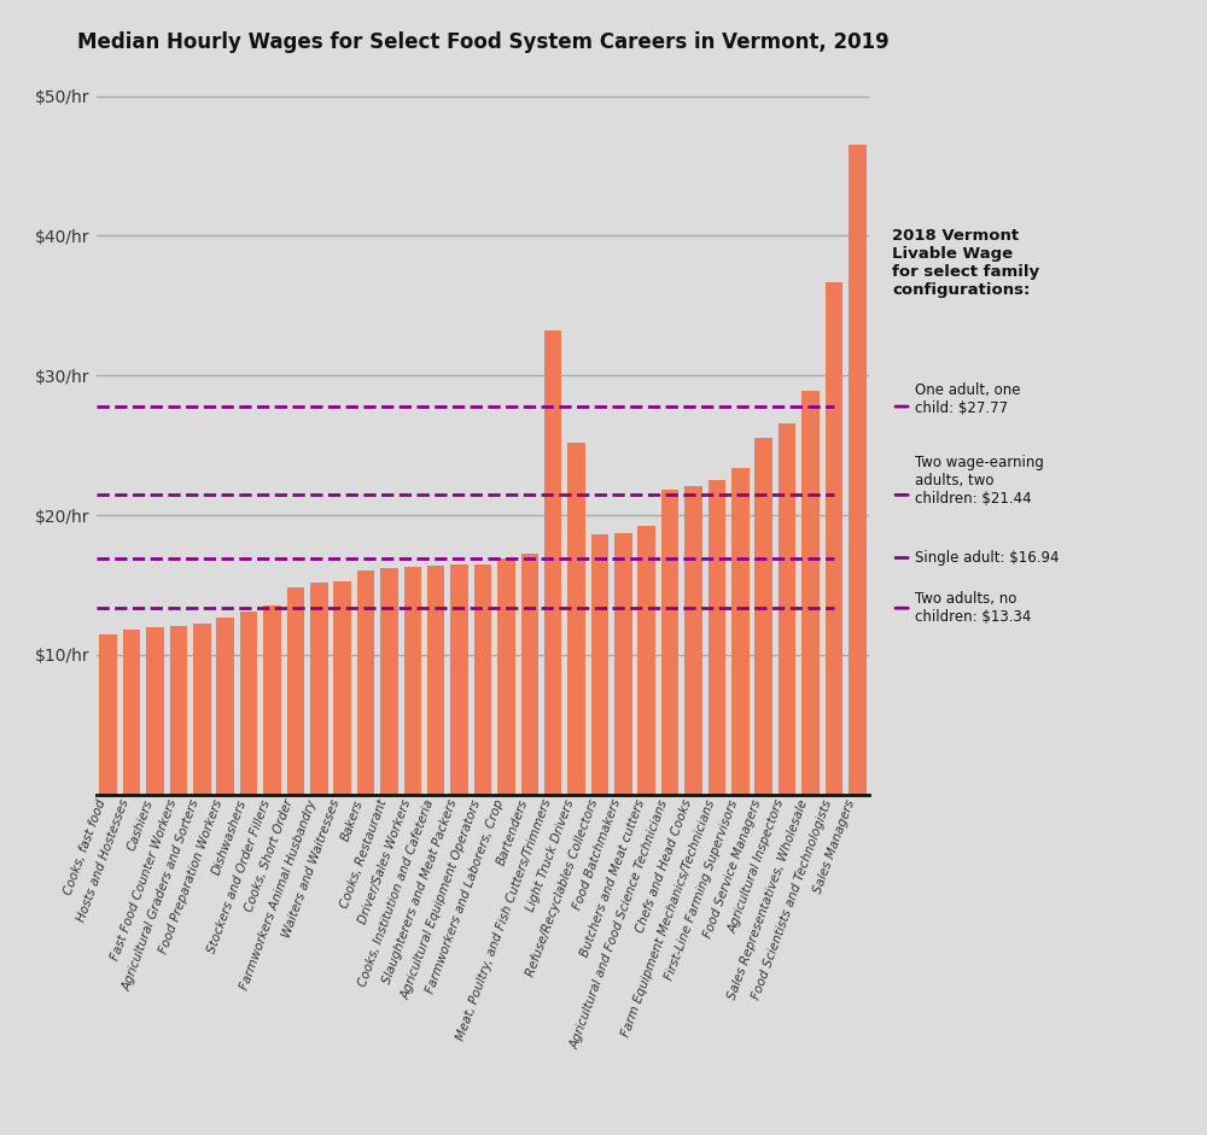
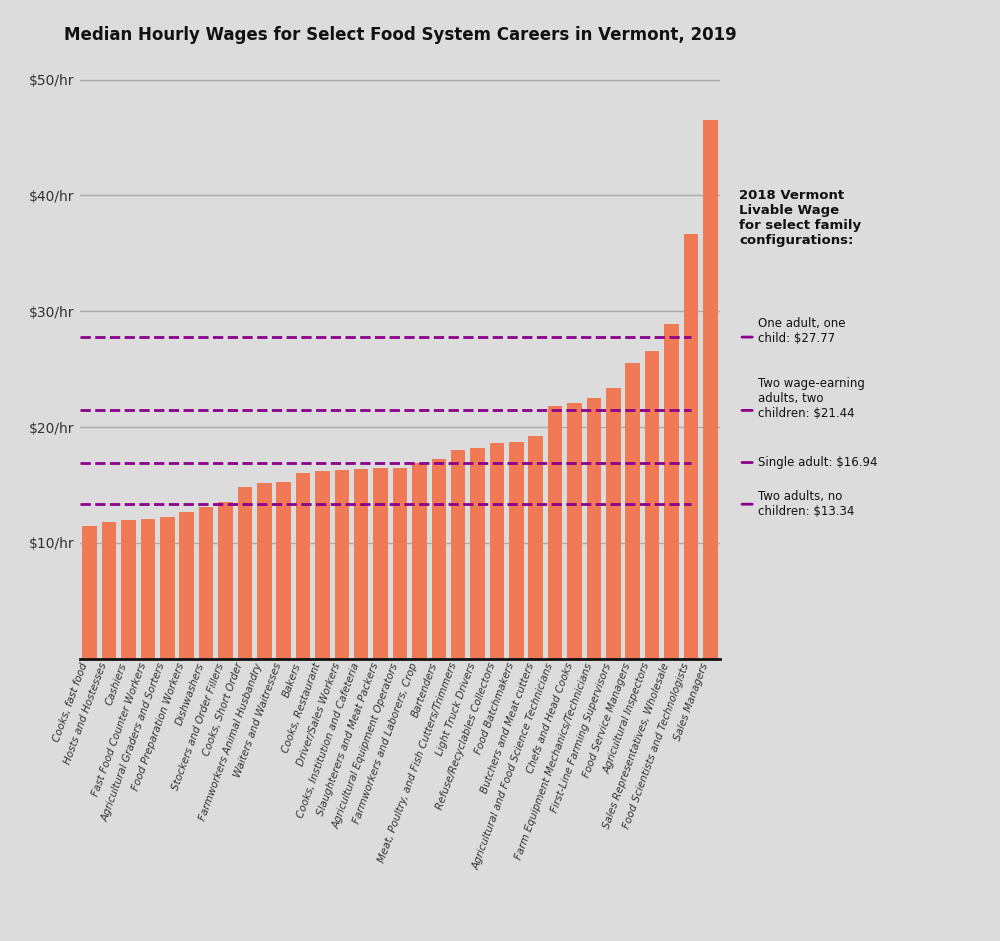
Meat, Poultry, and Fish Cutters/Trimmers: $33.2/hr -> $18.0/hr
Light Truck Drivers: $25.2/hr -> $18.2/hr
